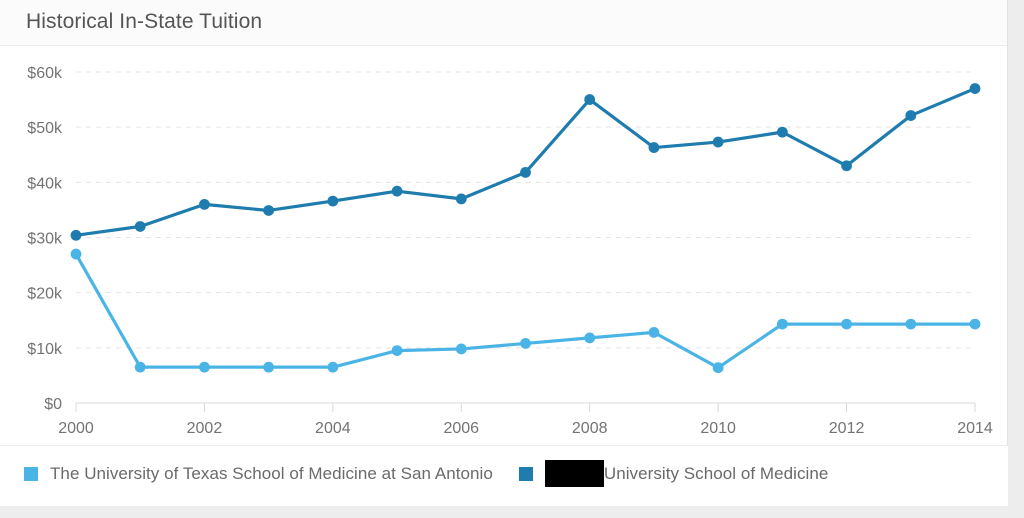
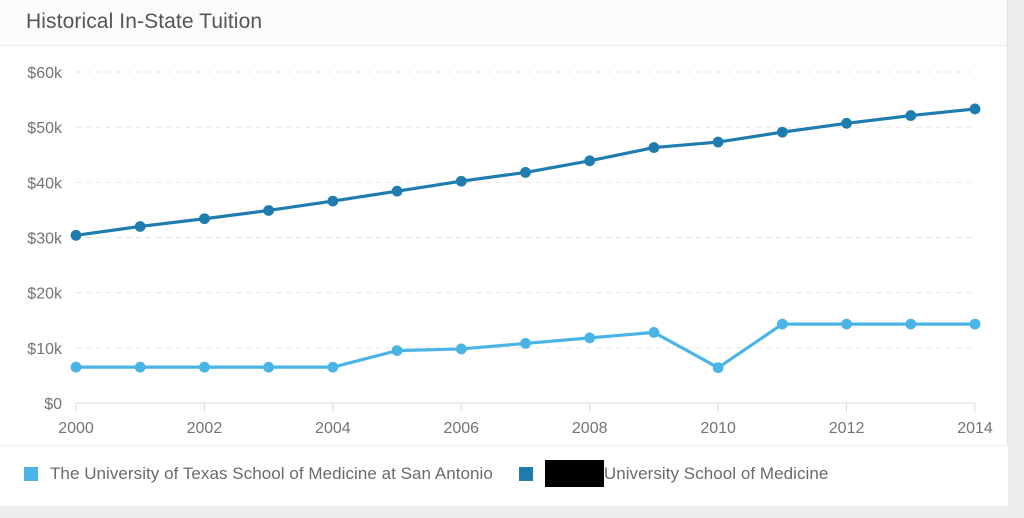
The University of Texas School of Medicine at San Antonio/2000: $27k -> $6k
University School of Medicine/2002: $36k -> $33k
University School of Medicine/2006: $37k -> $40k
University School of Medicine/2008: $55k -> $44k
University School of Medicine/2012: $43k -> $51k
University School of Medicine/2014: $57k -> $53k
